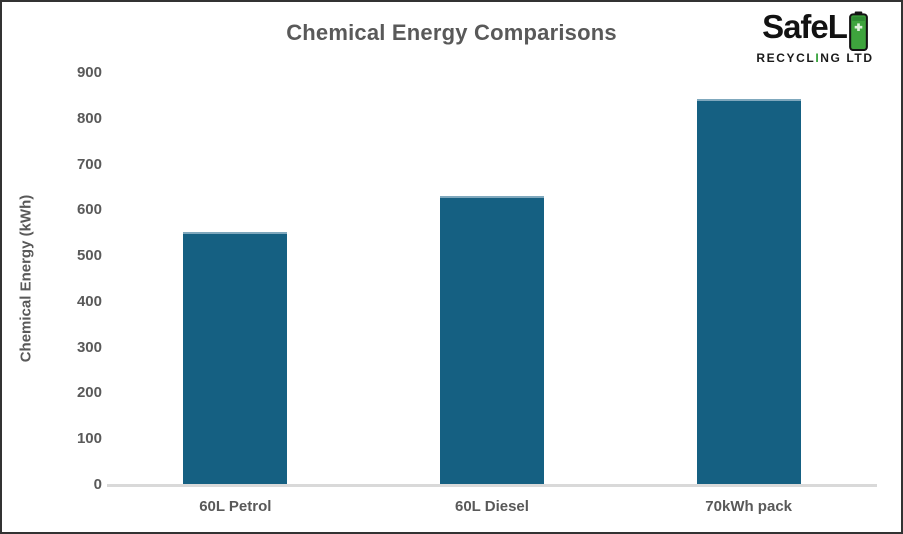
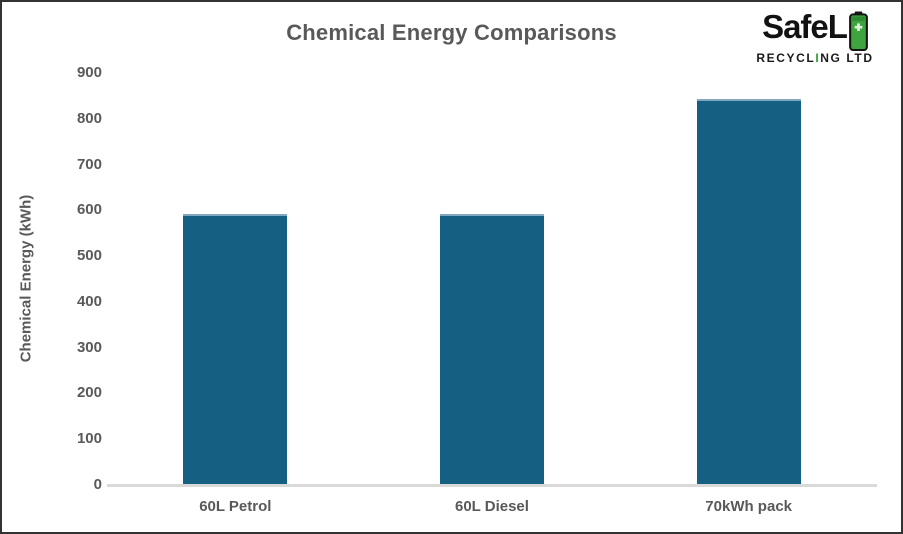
60L Petrol: 550 -> 590
60L Diesel: 630 -> 590
